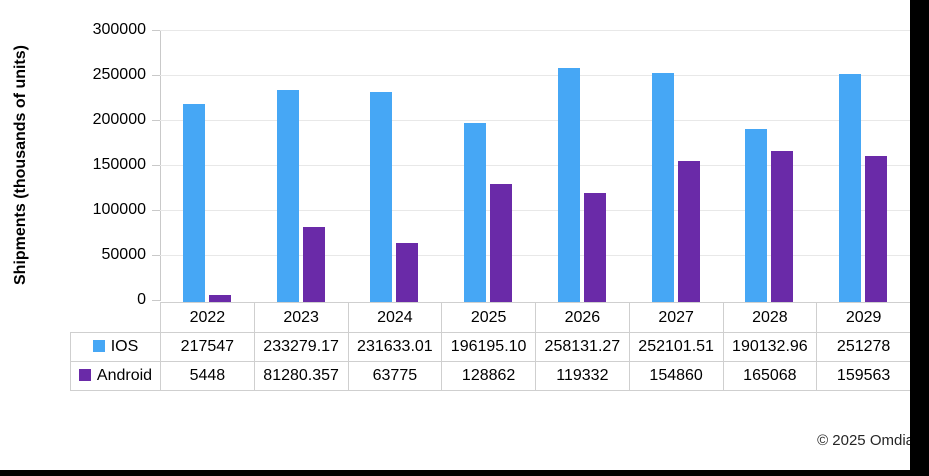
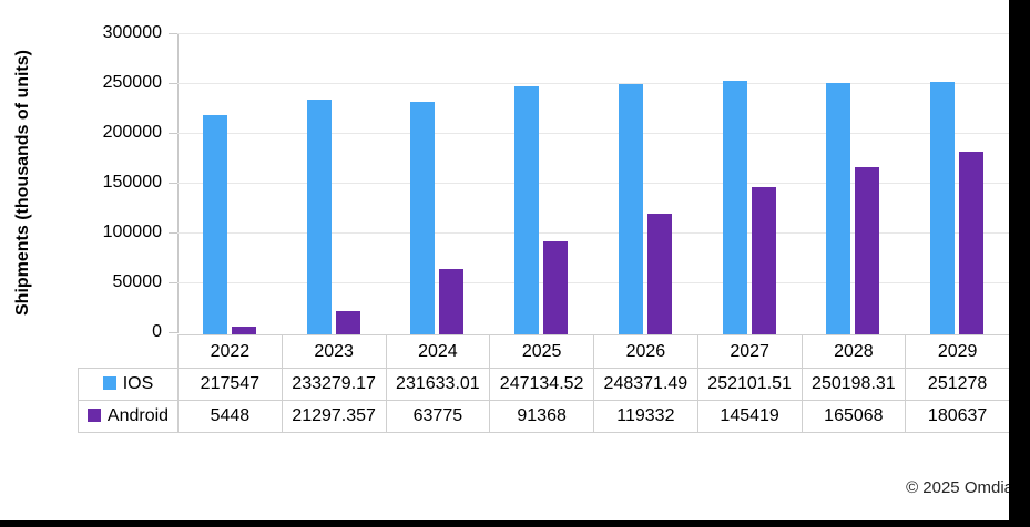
Android/2023: 81280.357 -> 21297.357
IOS/2025: 196195.10 -> 247134.52
Android/2025: 128862 -> 91368
IOS/2026: 258131.27 -> 248371.49
Android/2027: 154860 -> 145419
IOS/2028: 190132.96 -> 250198.31
Android/2029: 159563 -> 180637
